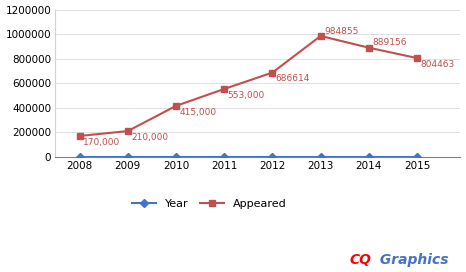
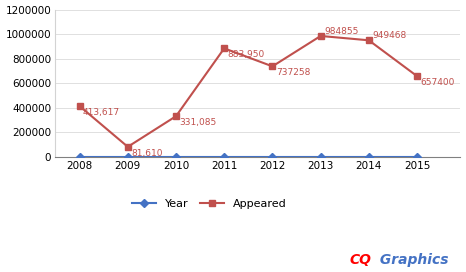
Appeared/2008: 170,000 -> 413,617
Appeared/2009: 210,000 -> 81,610
Appeared/2010: 415,000 -> 331,085
Appeared/2011: 553,000 -> 883,950
Appeared/2012: 686614 -> 737258
Appeared/2014: 889156 -> 949468
Appeared/2015: 804463 -> 657400
